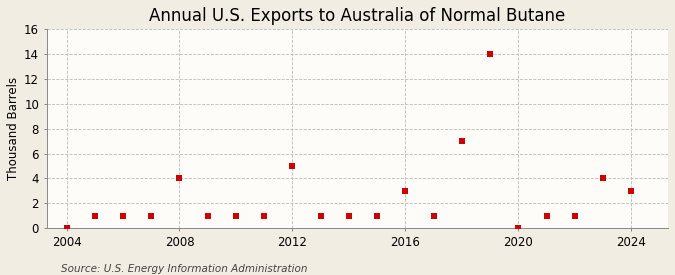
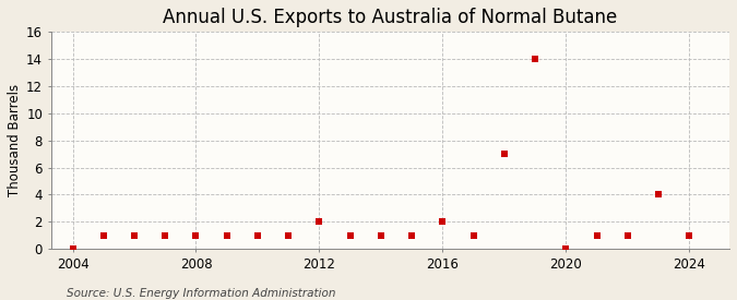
2008: 4 -> 1
2012: 5 -> 2
2016: 3 -> 2
2024: 3 -> 1
